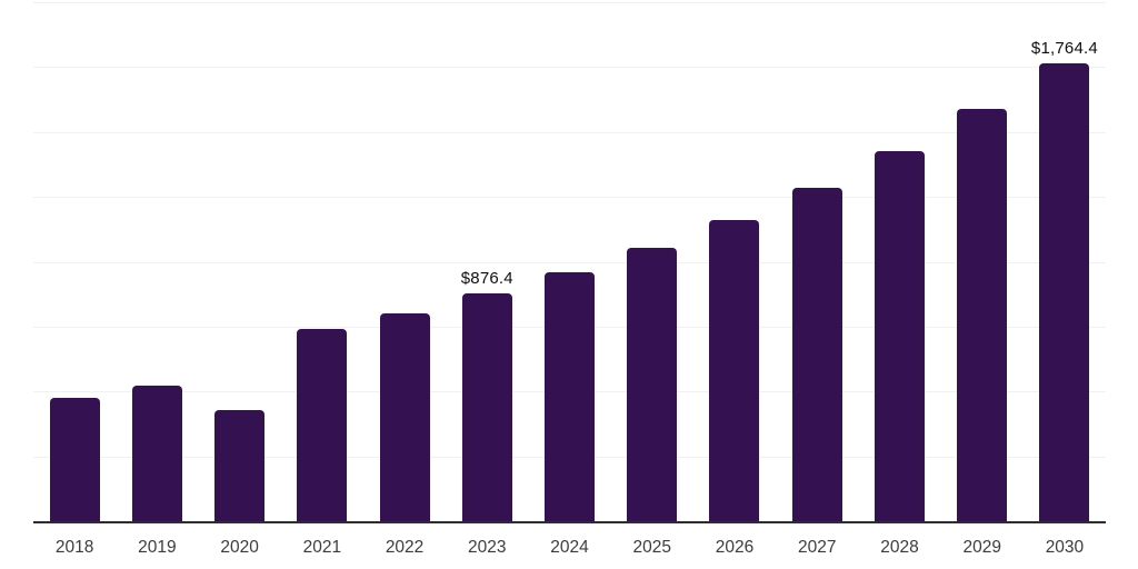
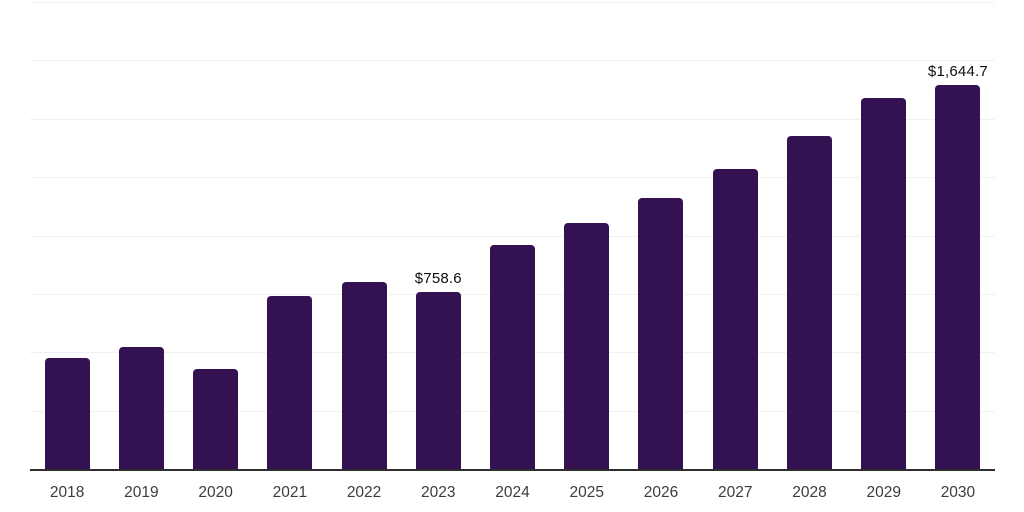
2023: $876.4 -> $758.6
2030: $1,764.4 -> $1,644.7
